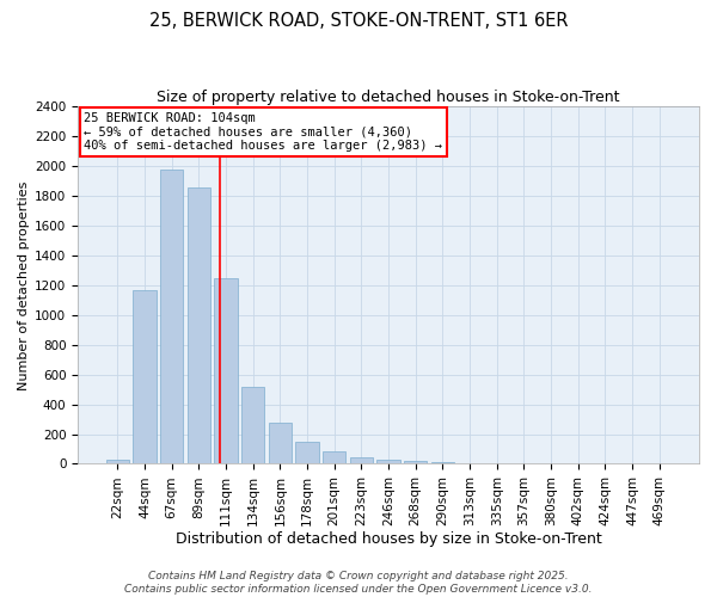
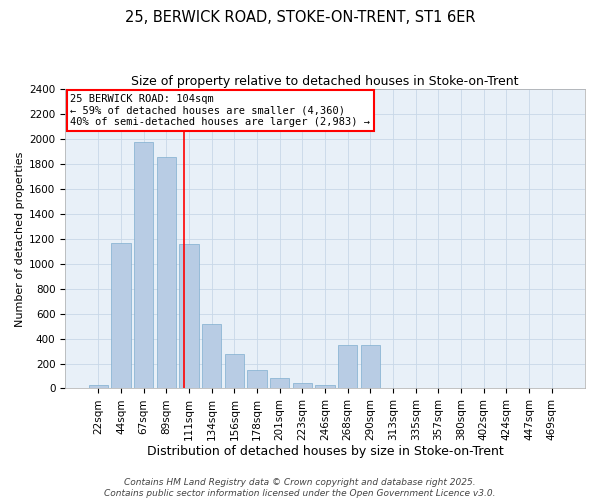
111sqm: 1240 -> 1160
268sqm: 20 -> 350
290sqm: 10 -> 350
